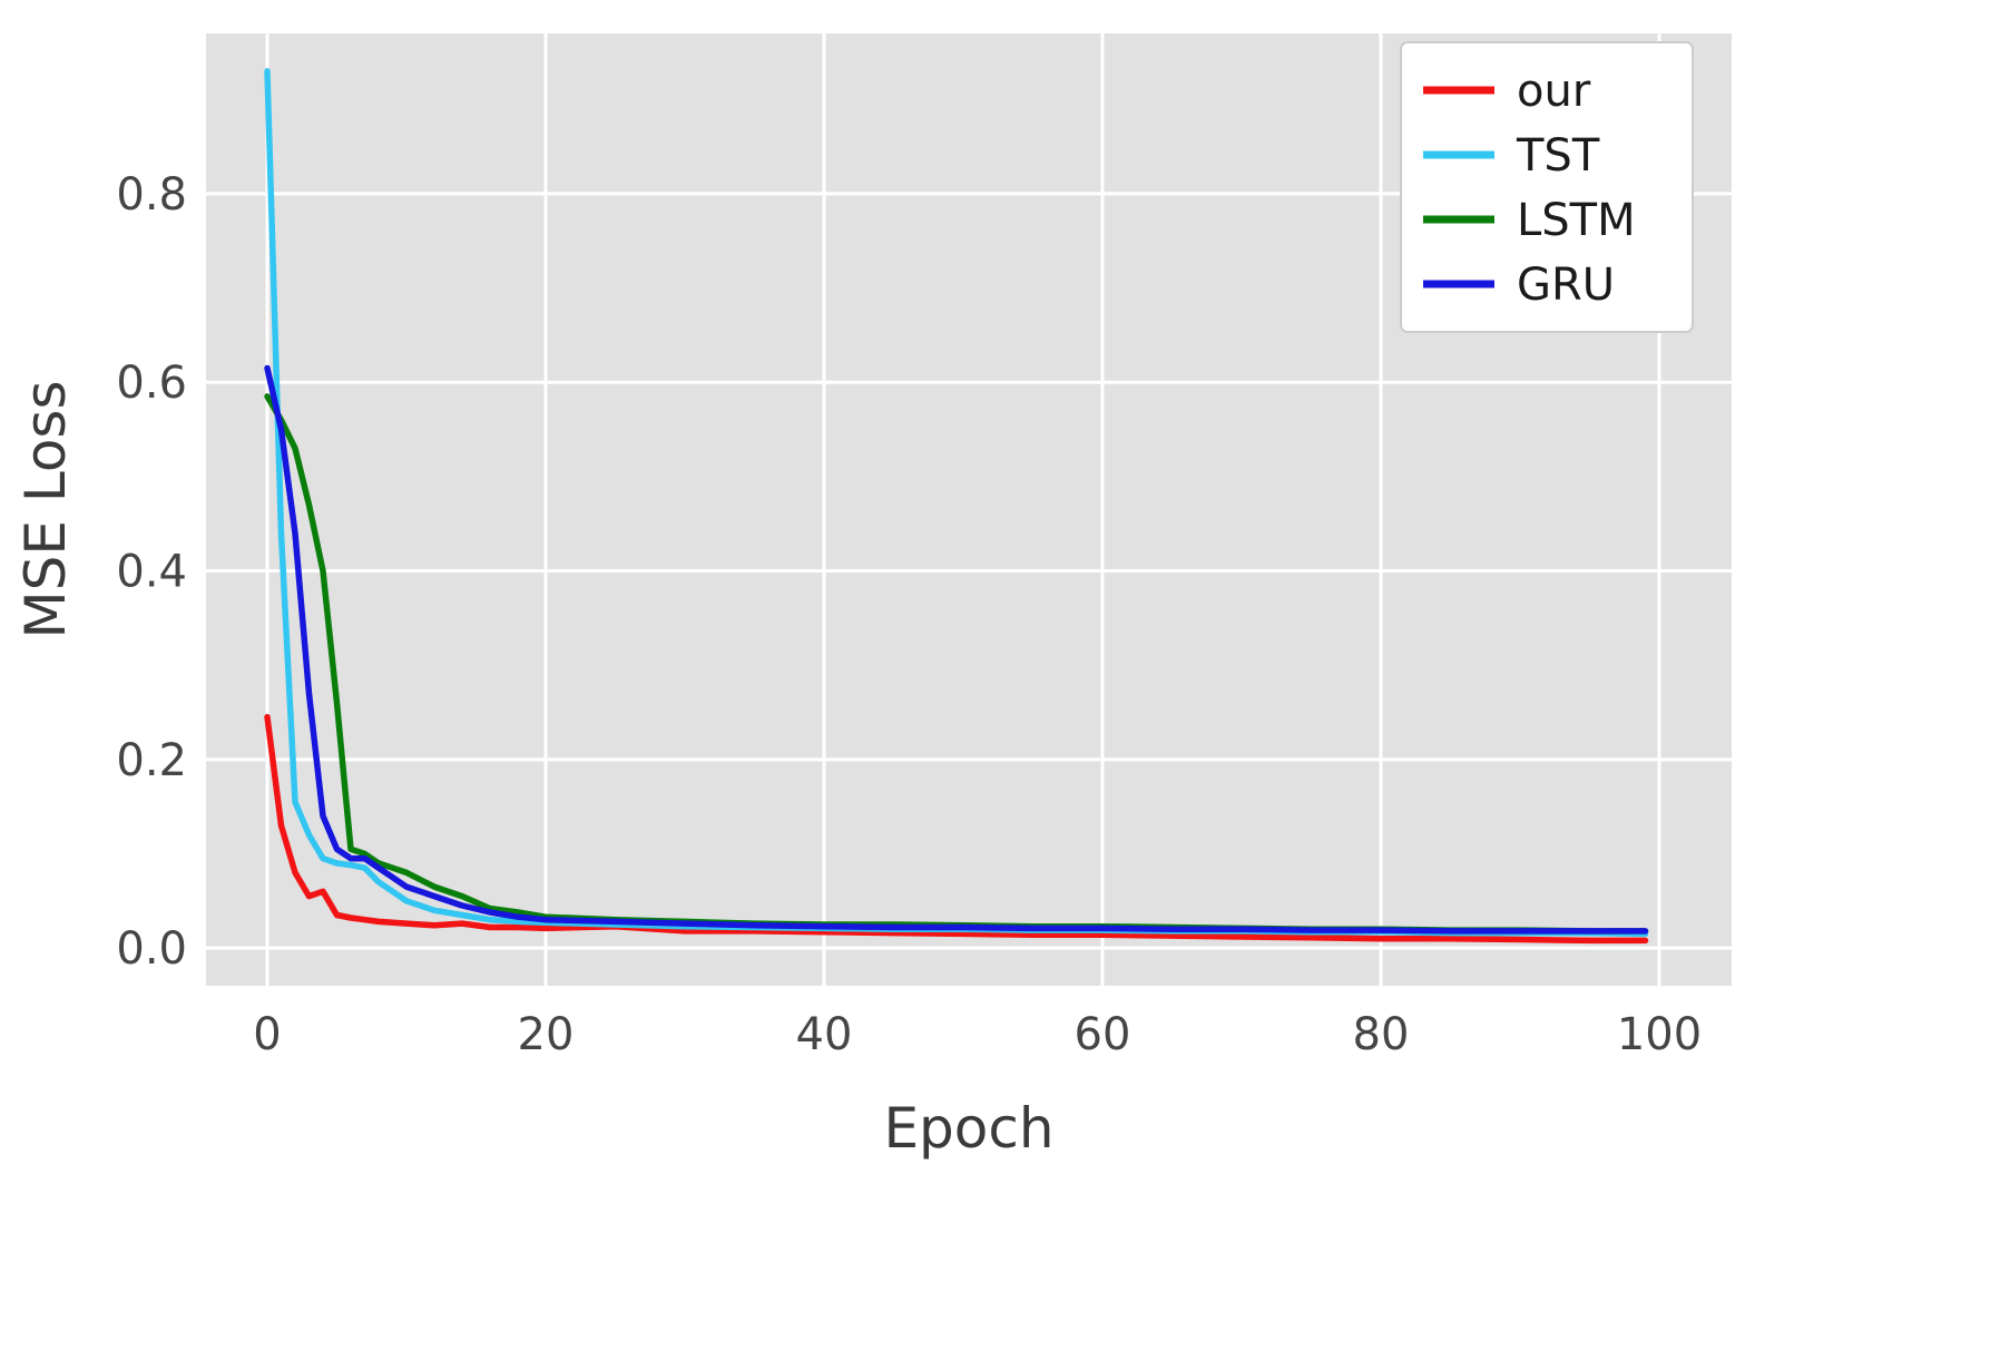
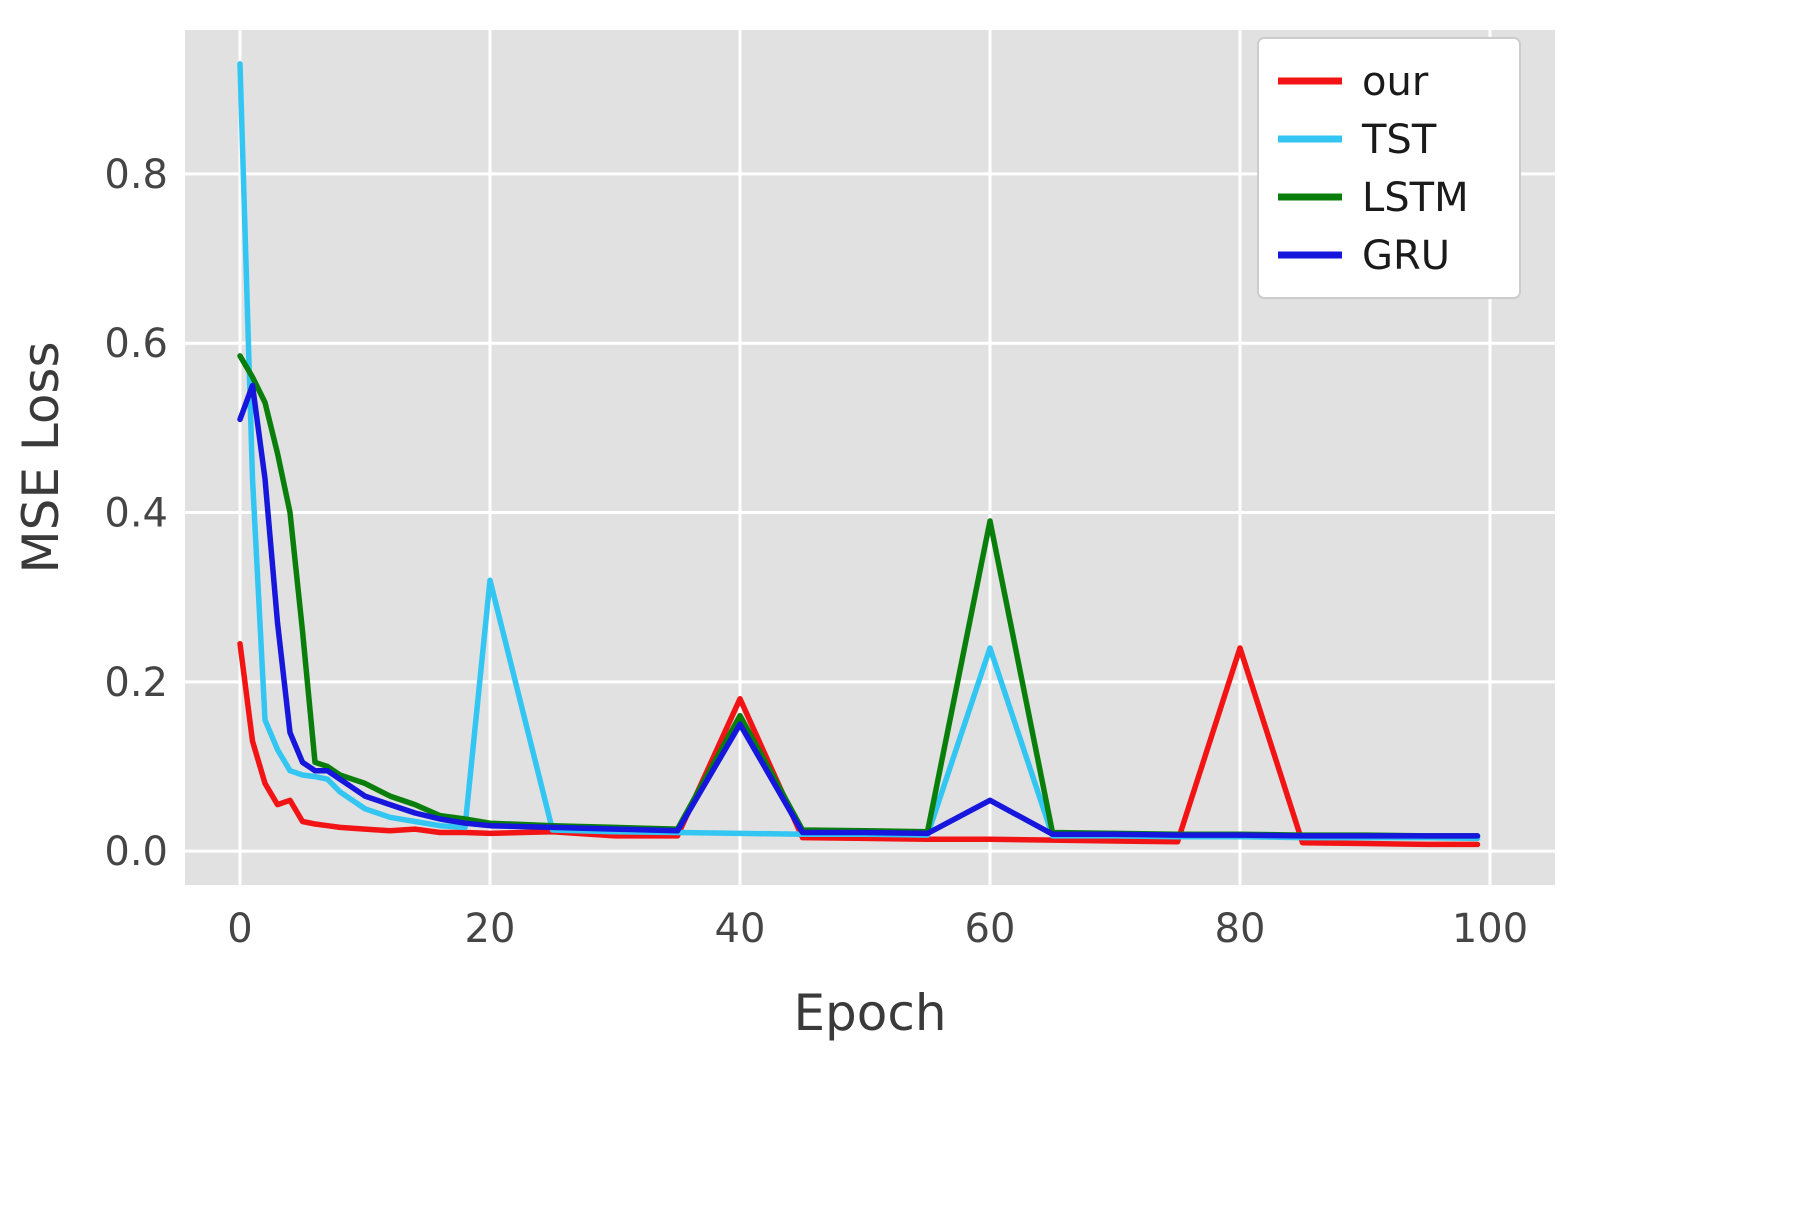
GRU/0: 0.61 -> 0.51
TST/20: 0.03 -> 0.32
our/40: 0.02 -> 0.18
LSTM/40: 0.03 -> 0.16
GRU/40: 0.02 -> 0.15
TST/60: 0.02 -> 0.24
LSTM/60: 0.02 -> 0.39
GRU/60: 0.02 -> 0.06
our/80: 0.01 -> 0.24
